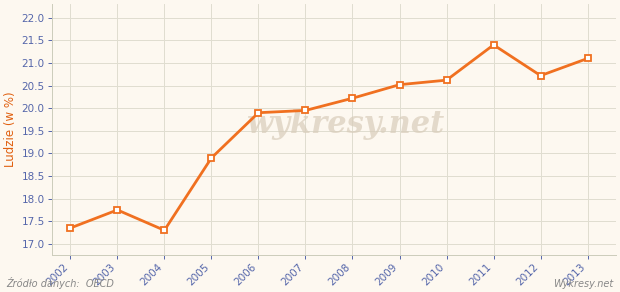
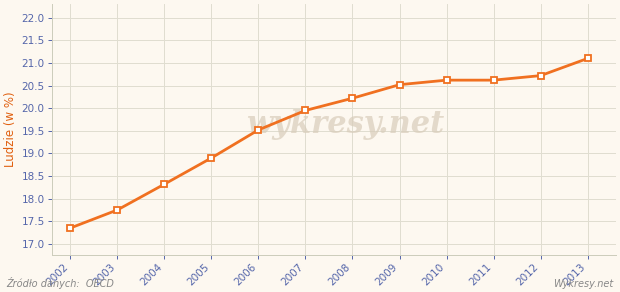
2004: 17.30 -> 18.32
2006: 19.90 -> 19.52
2011: 21.40 -> 20.62
